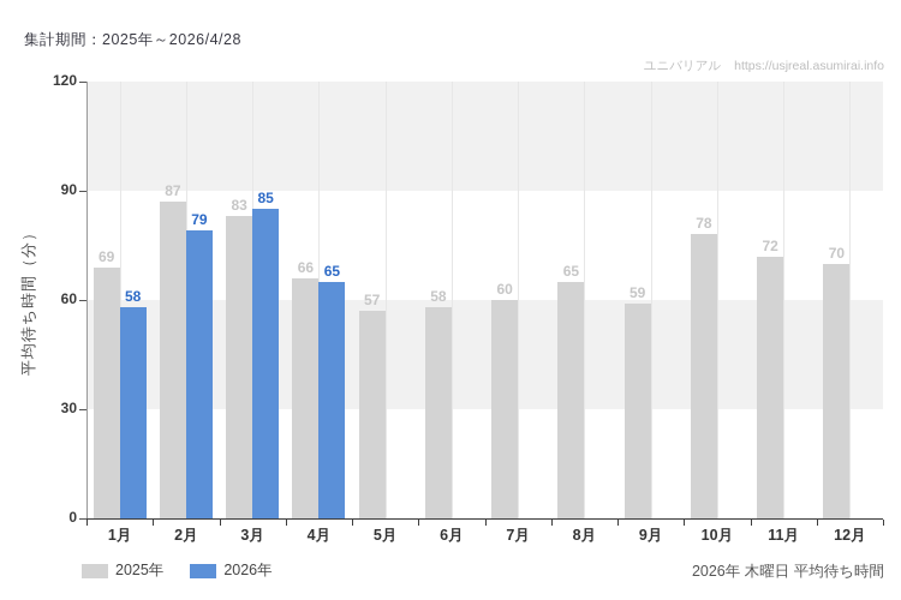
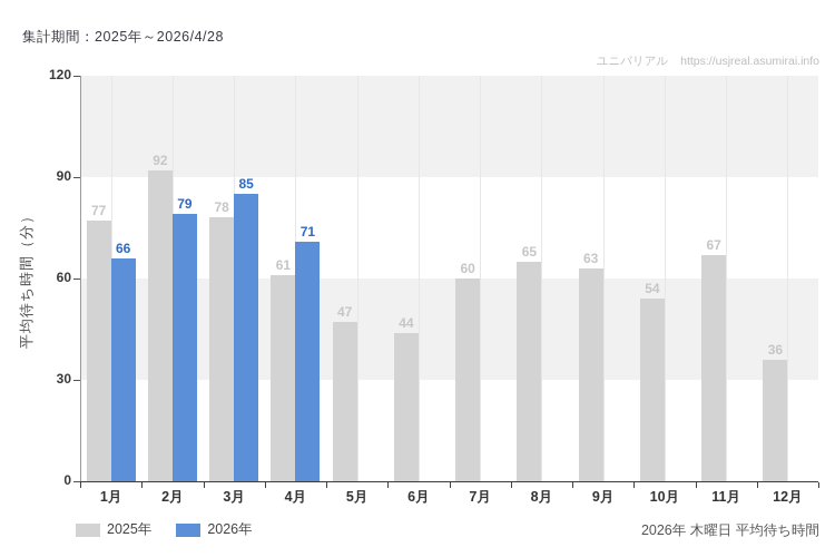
2025年/1月: 69 -> 77
2026年/1月: 58 -> 66
2025年/2月: 87 -> 92
2025年/3月: 83 -> 78
2025年/4月: 66 -> 61
2026年/4月: 65 -> 71
2025年/5月: 57 -> 47
2025年/6月: 58 -> 44
2025年/9月: 59 -> 63
2025年/10月: 78 -> 54
2025年/11月: 72 -> 67
2025年/12月: 70 -> 36
